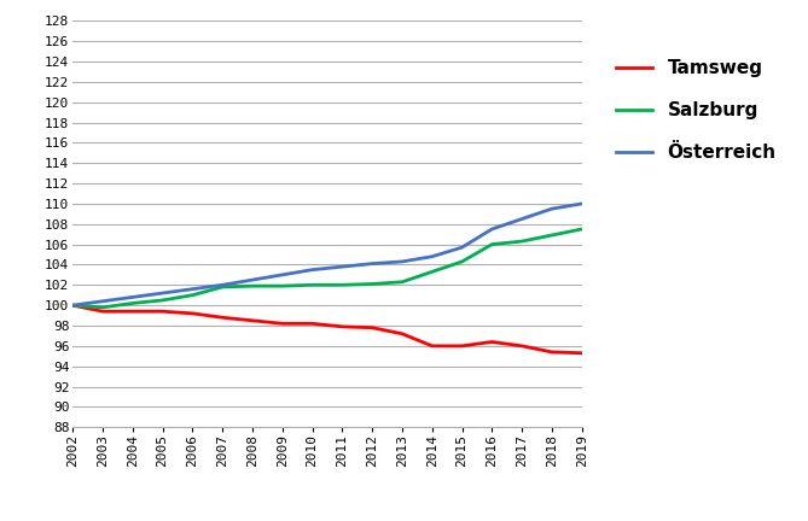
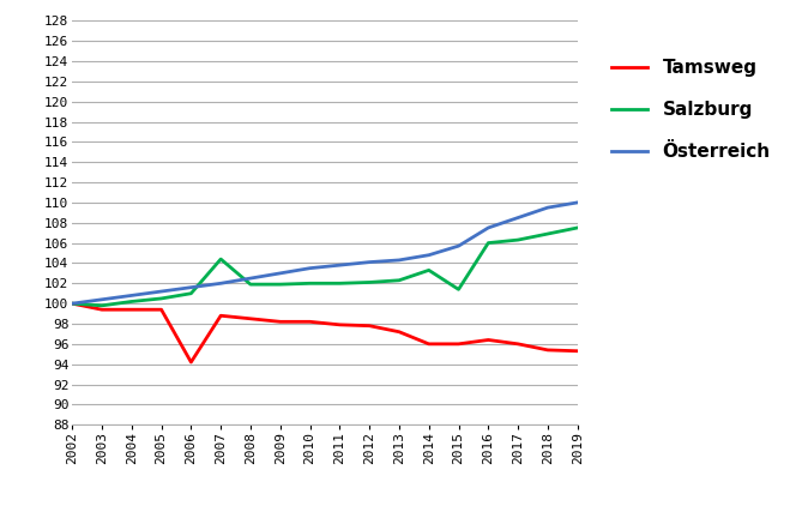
Tamsweg/2006: 99.2 -> 94.2
Salzburg/2007: 101.8 -> 104.4
Salzburg/2015: 104.3 -> 101.4
